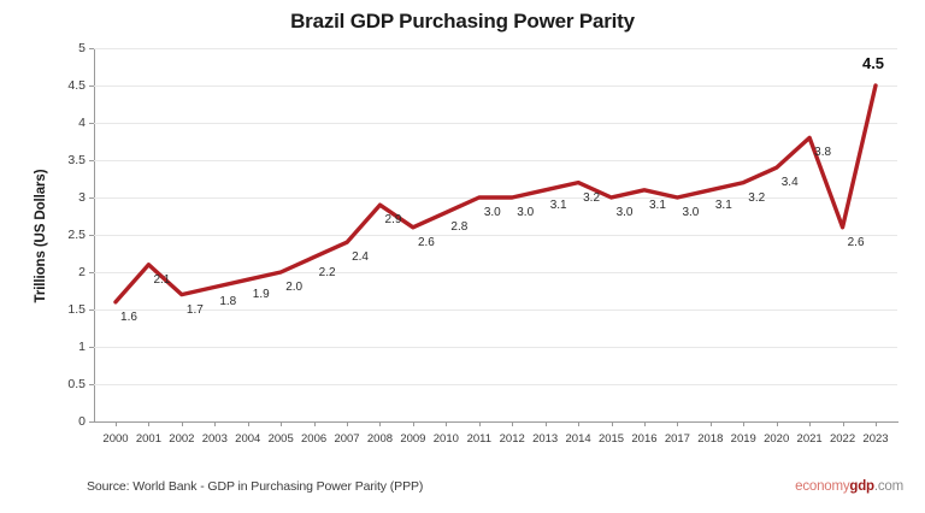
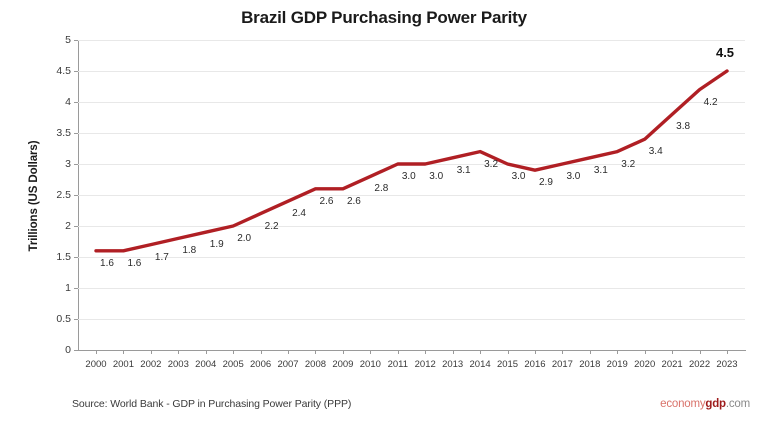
2001: 2.1 -> 1.6
2008: 2.9 -> 2.6
2016: 3.1 -> 2.9
2022: 2.6 -> 4.2
